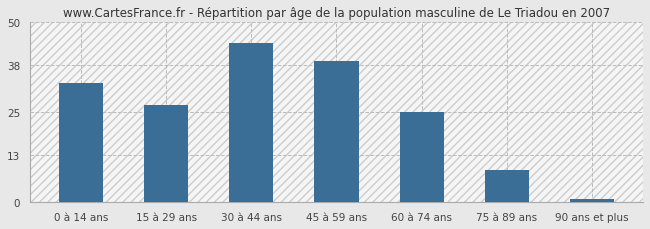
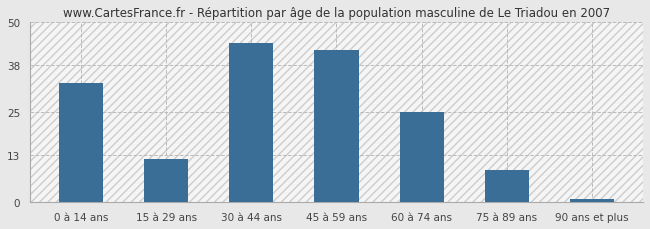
15 à 29 ans: 27 -> 12
45 à 59 ans: 39 -> 42
